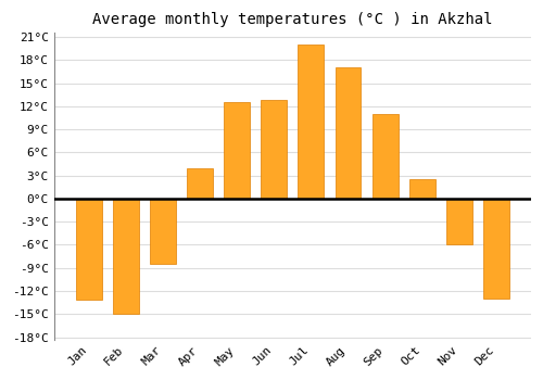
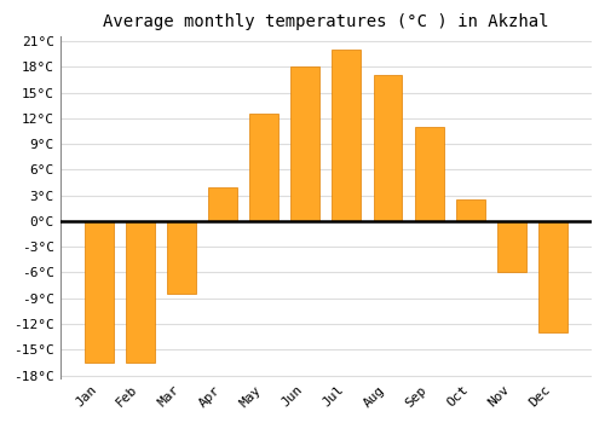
Jan: -13.2°C -> -16.5°C
Feb: -15.0°C -> -16.5°C
Jun: 12.8°C -> 18.0°C
